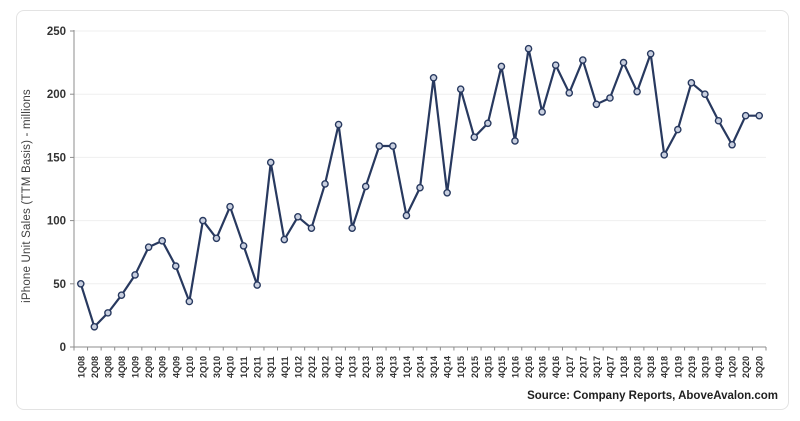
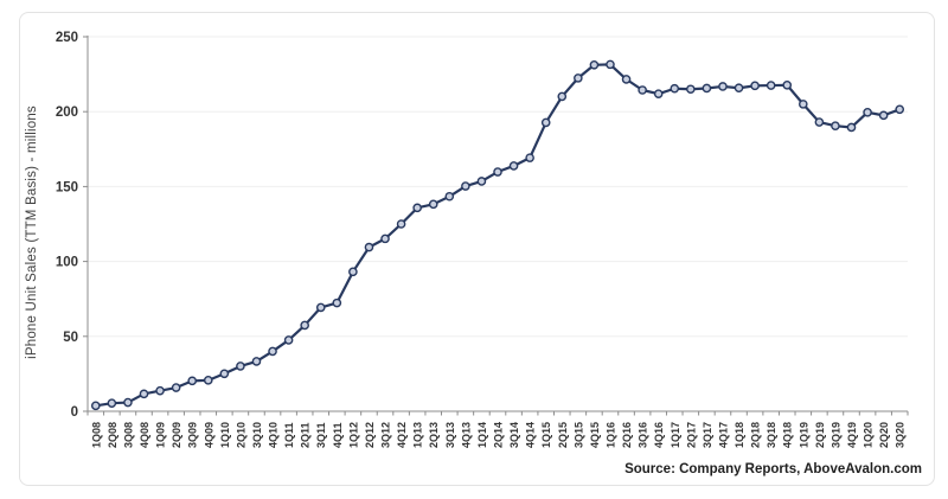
1Q08: 50 -> 4
2Q08: 16 -> 5
3Q08: 27 -> 6
4Q08: 41 -> 12
1Q09: 57 -> 14
2Q09: 79 -> 16
3Q09: 84 -> 20
4Q09: 64 -> 21
1Q10: 36 -> 25
2Q10: 100 -> 30
3Q10: 86 -> 33
4Q10: 111 -> 40
1Q11: 80 -> 48
2Q11: 49 -> 57
3Q11: 146 -> 69
4Q11: 85 -> 72
1Q12: 103 -> 93
2Q12: 94 -> 110
3Q12: 129 -> 115
4Q12: 176 -> 125
1Q13: 94 -> 136
2Q13: 127 -> 138
3Q13: 159 -> 143
4Q13: 159 -> 150
1Q14: 104 -> 154
2Q14: 126 -> 160
3Q14: 213 -> 164
4Q14: 122 -> 169
1Q15: 204 -> 193
2Q15: 166 -> 210
3Q15: 177 -> 222
4Q15: 222 -> 231
1Q16: 163 -> 232
2Q16: 236 -> 222
3Q16: 186 -> 214
4Q16: 223 -> 212
1Q17: 201 -> 215
2Q17: 227 -> 215
3Q17: 192 -> 216
4Q17: 197 -> 217
1Q18: 225 -> 216
2Q18: 202 -> 217
3Q18: 232 -> 218
4Q18: 152 -> 218
1Q19: 172 -> 205
2Q19: 209 -> 193
3Q19: 200 -> 190
4Q19: 179 -> 190
1Q20: 160 -> 200
2Q20: 183 -> 198
3Q20: 183 -> 202
